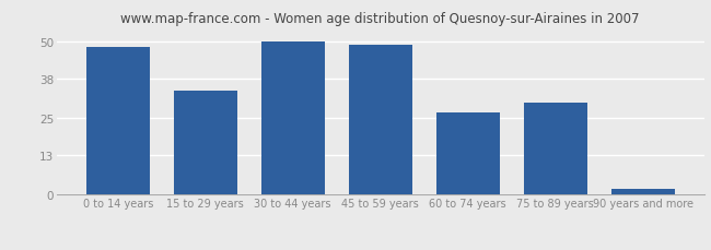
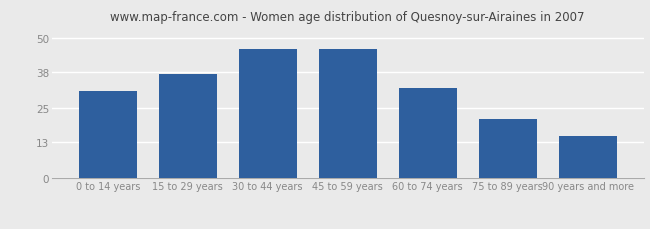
0 to 14 years: 48 -> 31
15 to 29 years: 34 -> 37
30 to 44 years: 50 -> 46
45 to 59 years: 49 -> 46
60 to 74 years: 27 -> 32
75 to 89 years: 30 -> 21
90 years and more: 2 -> 15
